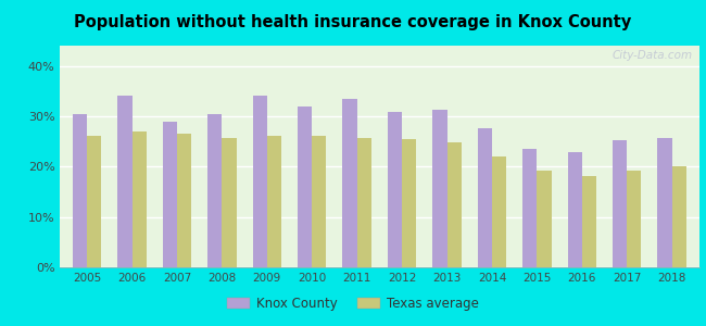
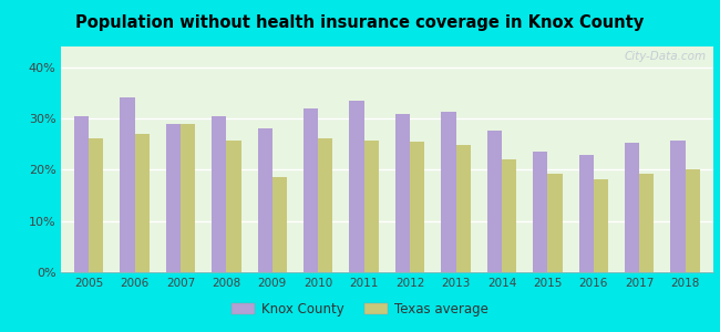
Texas average/2007: 26.5% -> 29.0%
Knox County/2009: 34.0% -> 28.0%
Texas average/2009: 26.0% -> 18.5%
